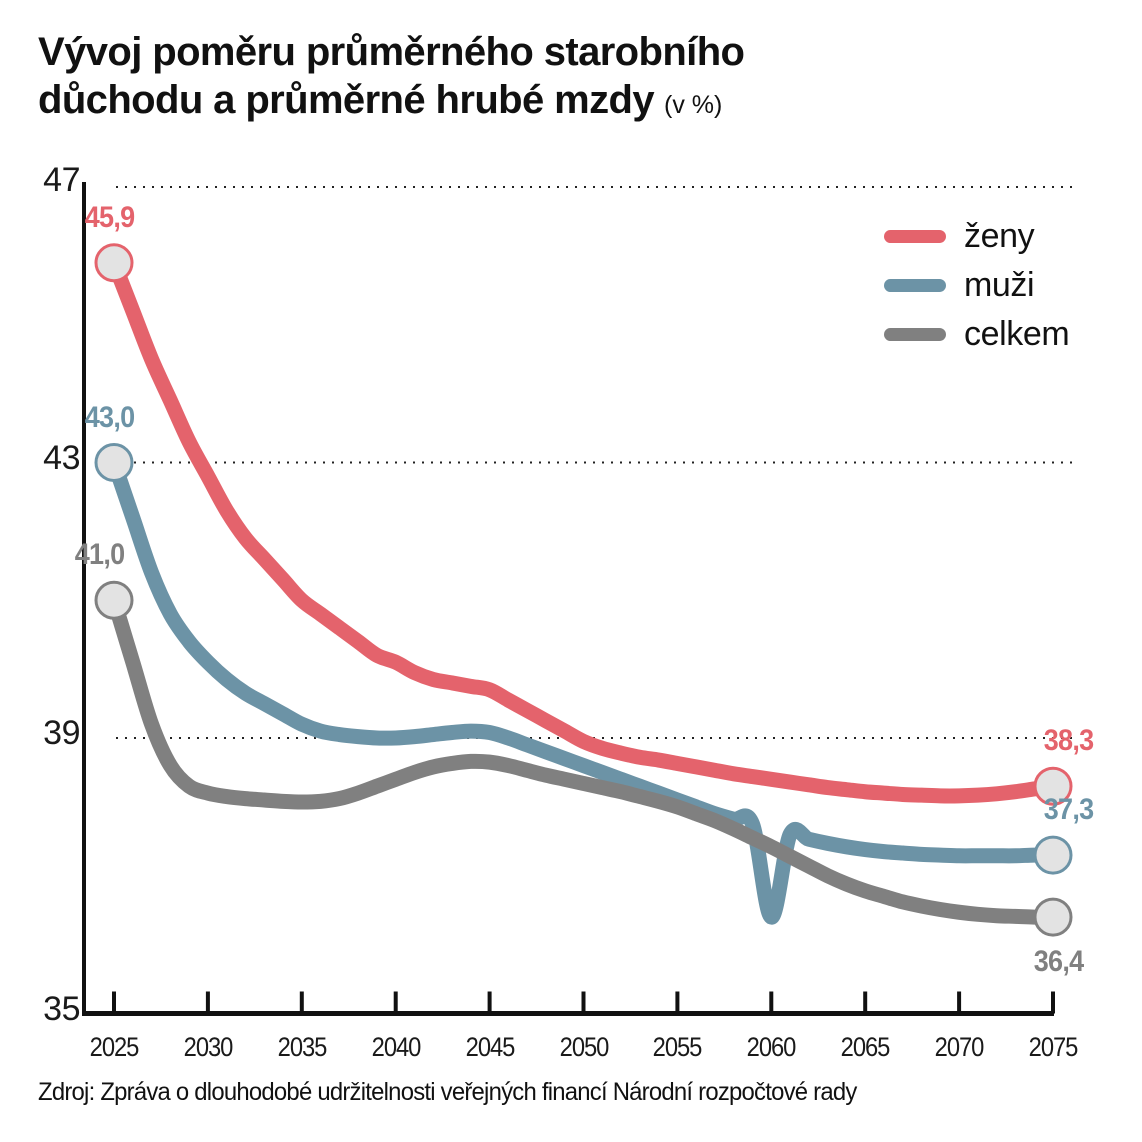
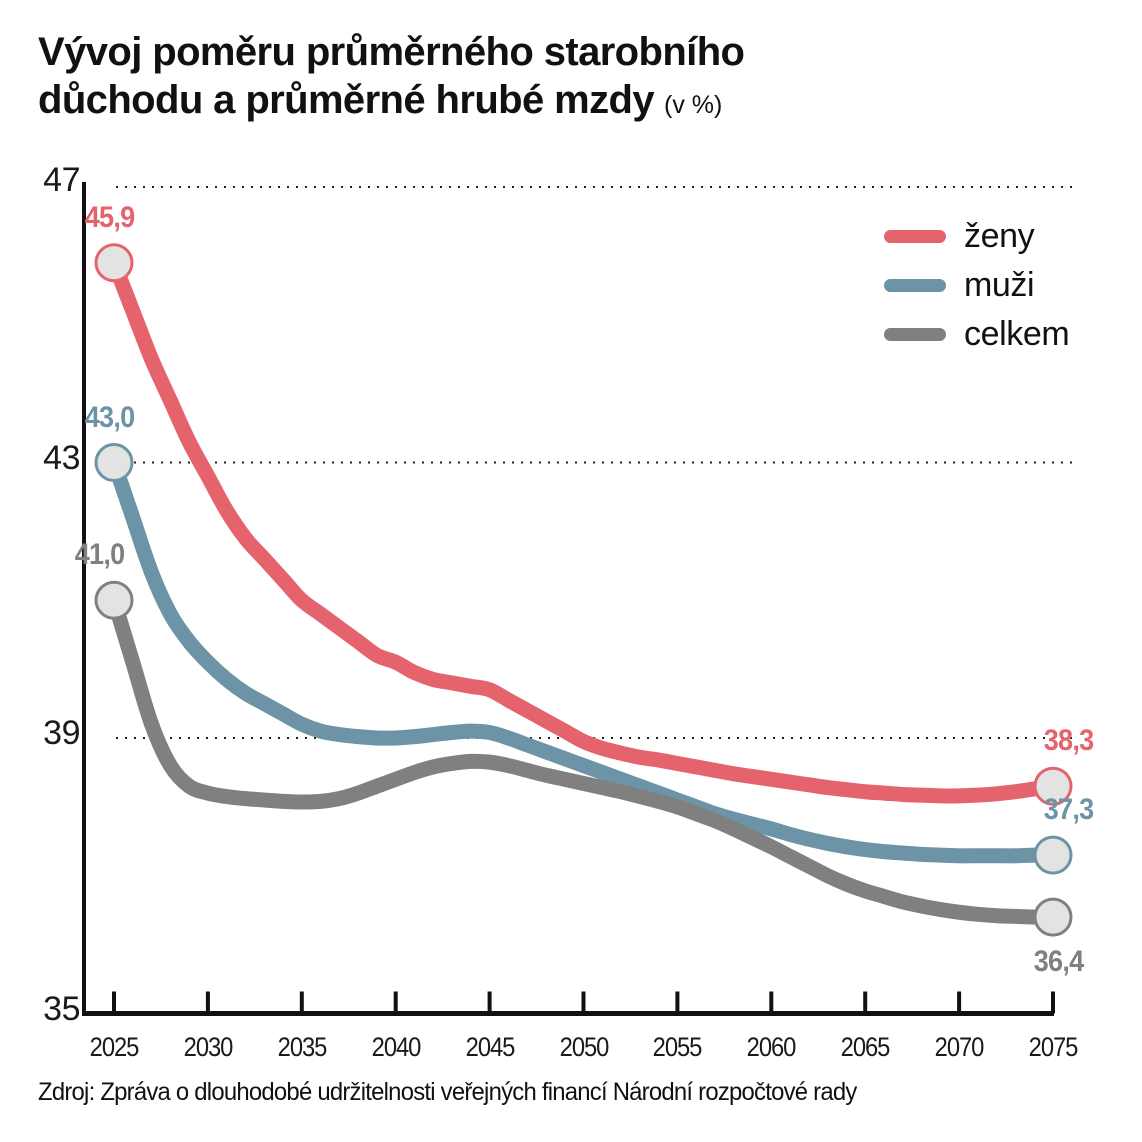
muži/2060: 36.4 -> 37.7
